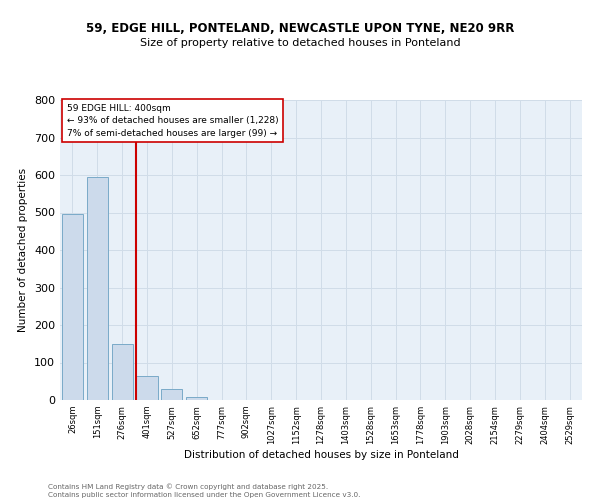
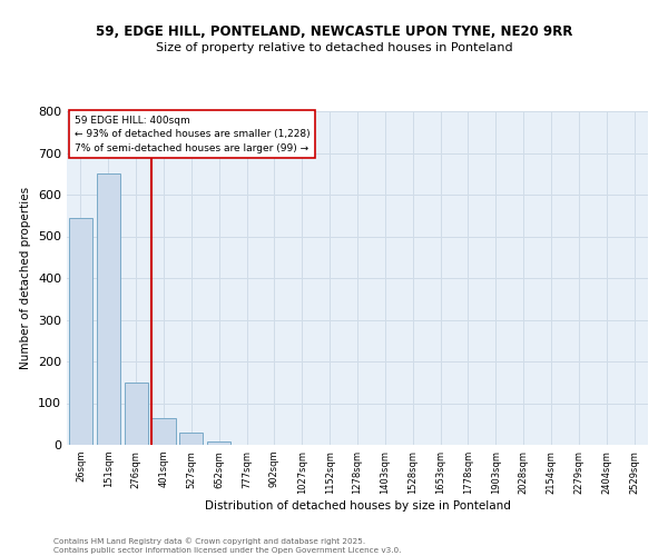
26sqm: 495 -> 545
151sqm: 595 -> 650
